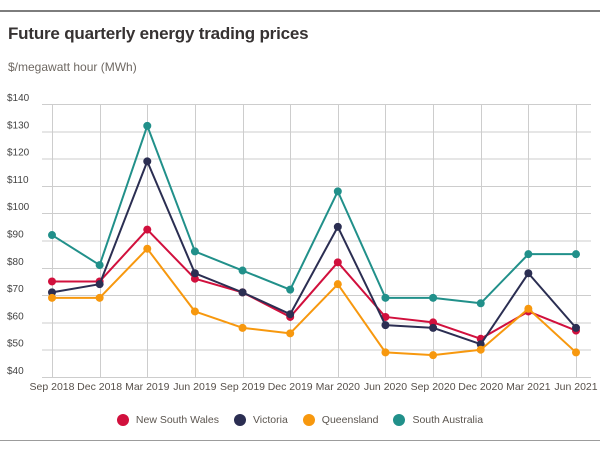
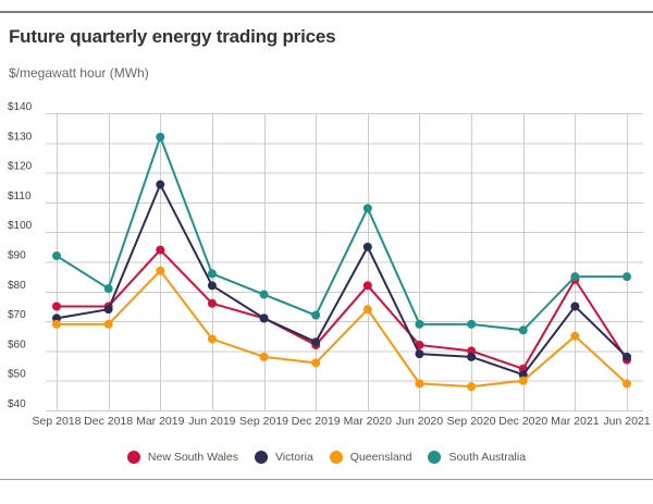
Victoria/Mar 2019: $119 -> $116
Victoria/Jun 2019: $78 -> $82
New South Wales/Mar 2021: $64 -> $84
Victoria/Mar 2021: $78 -> $75
